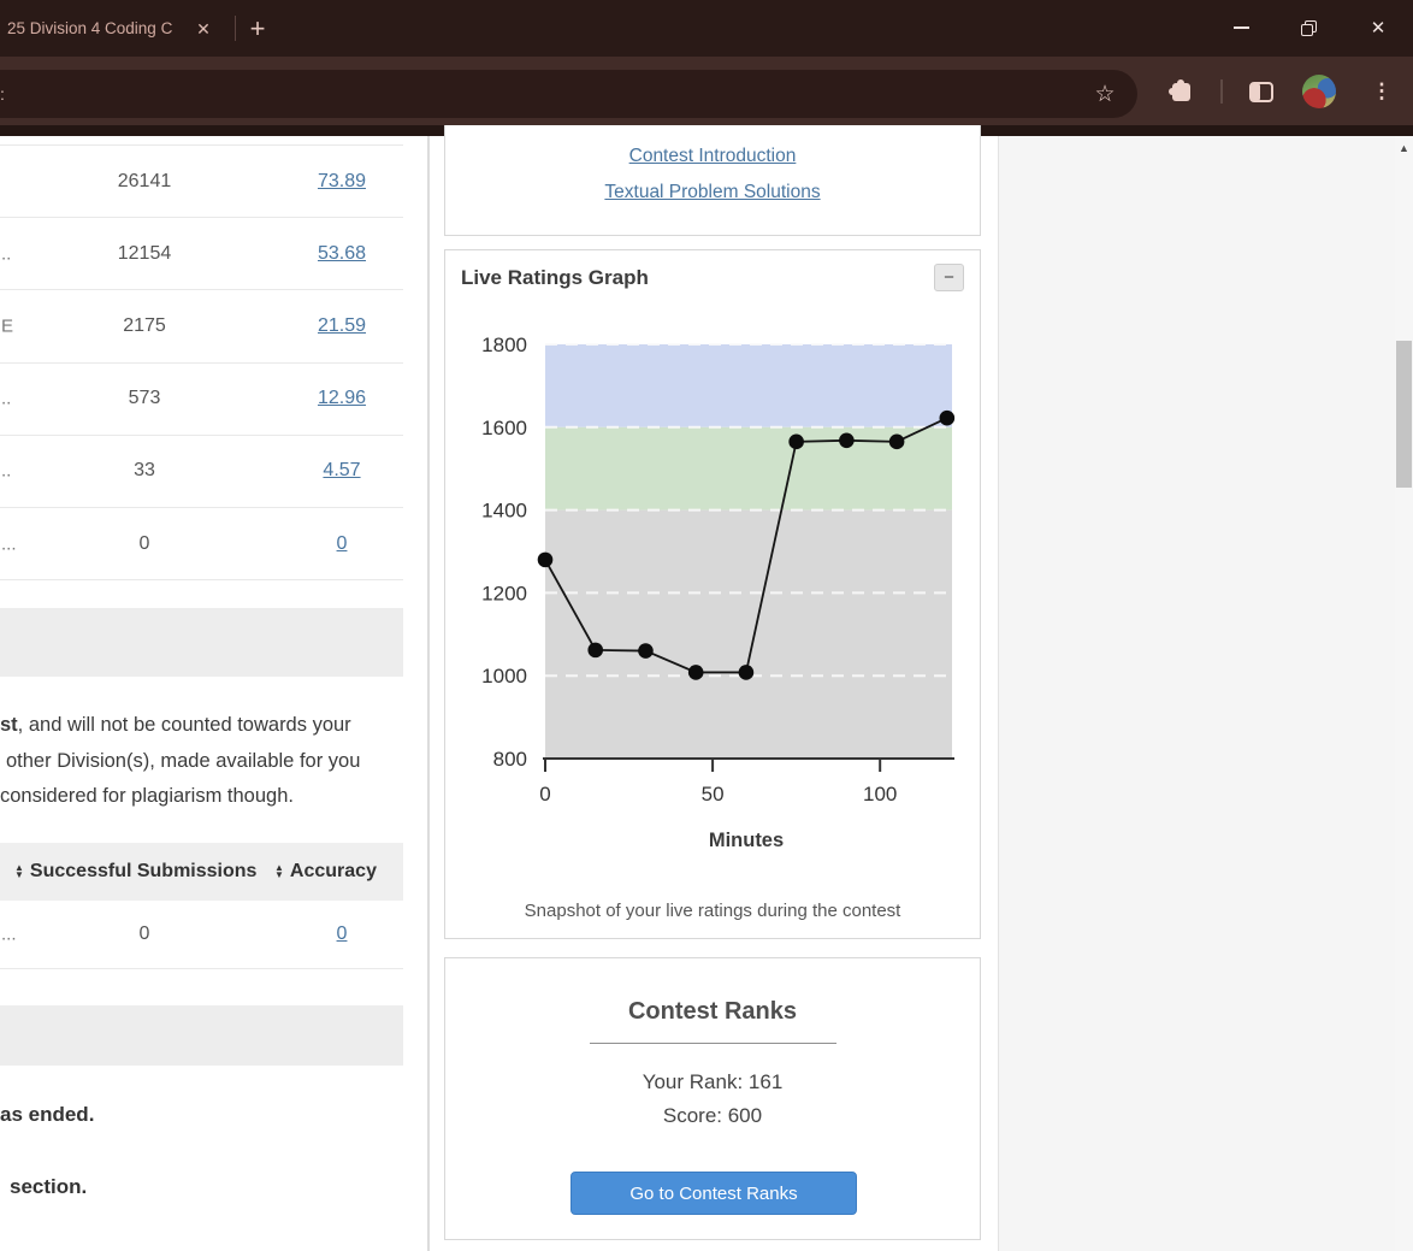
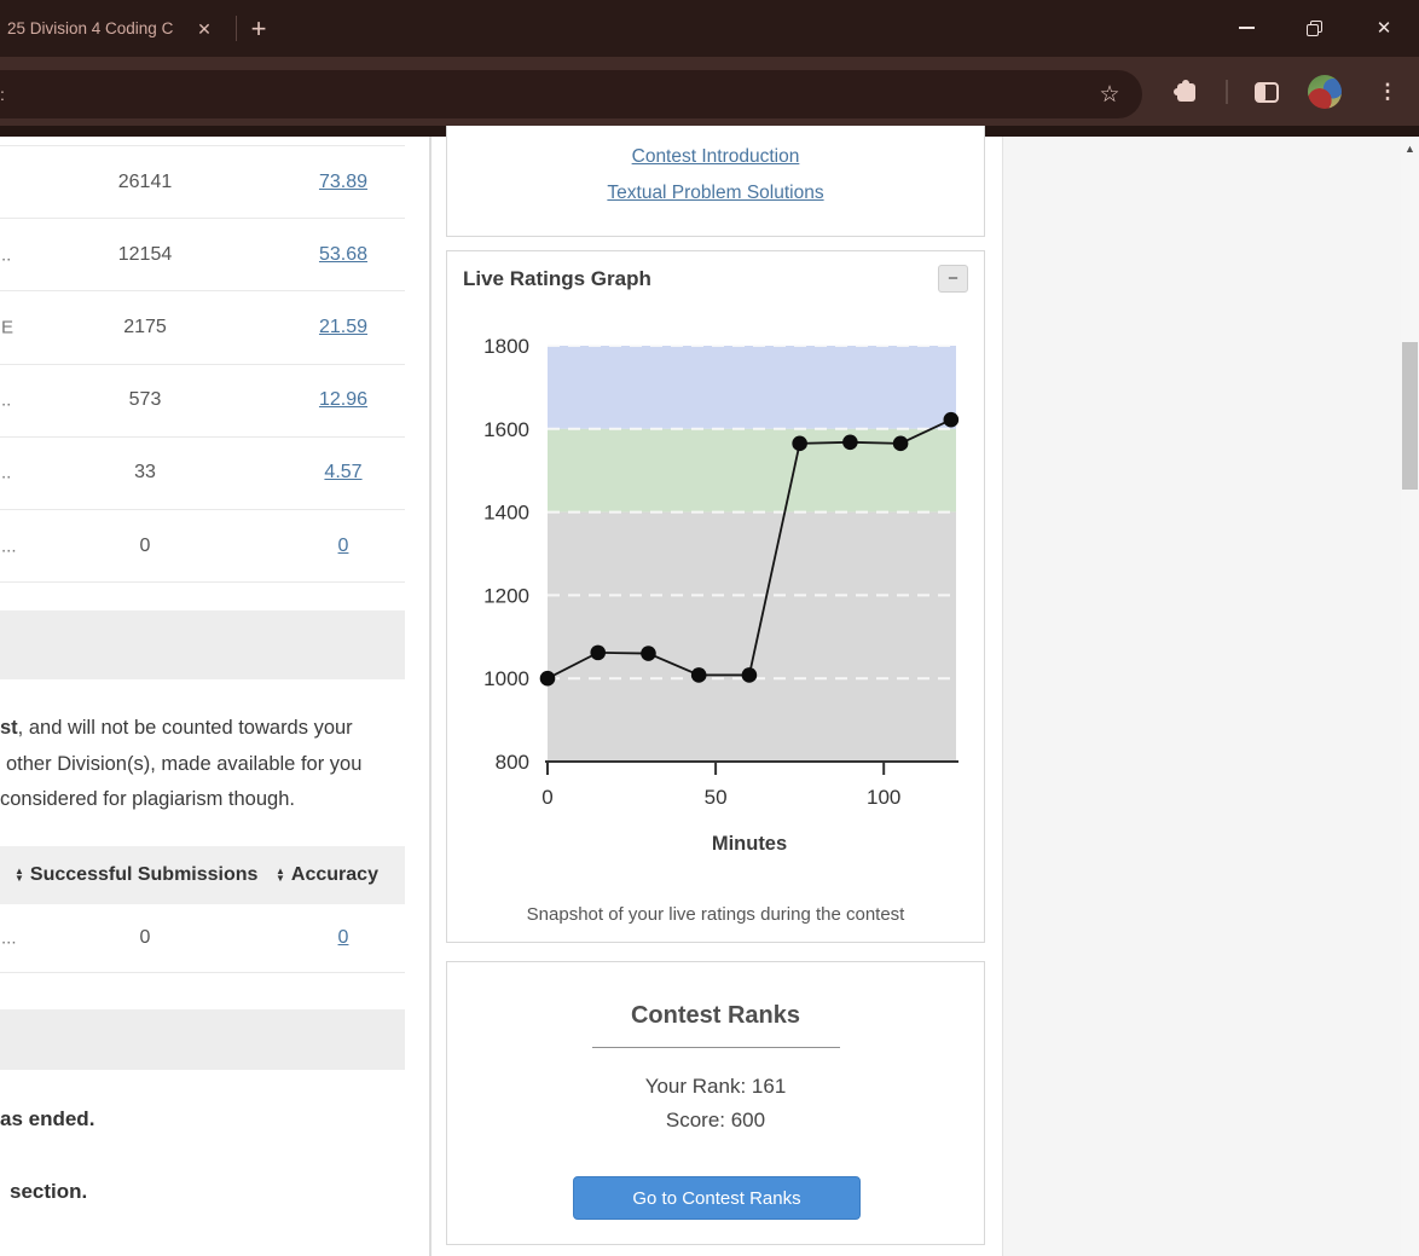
0: 1280 -> 1000
